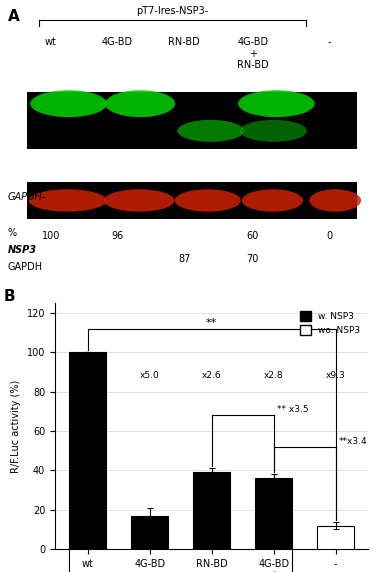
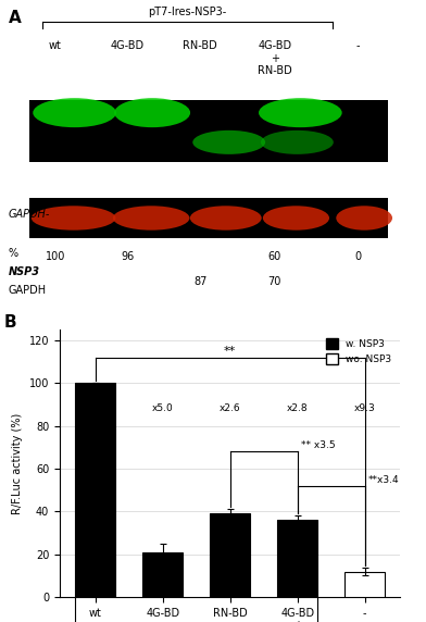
4G-BD: 17 -> 21
